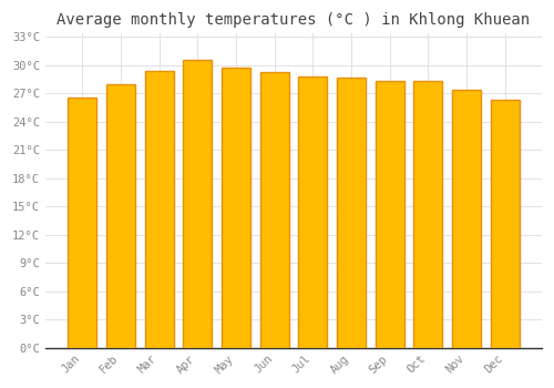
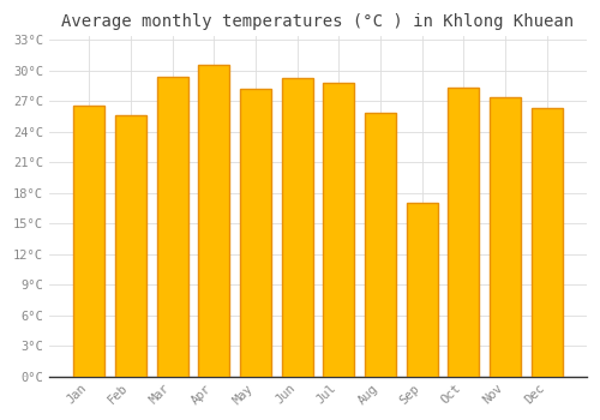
Feb: 28.0°C -> 25.6°C
May: 29.7°C -> 28.2°C
Aug: 28.7°C -> 25.8°C
Sep: 28.3°C -> 17.0°C
